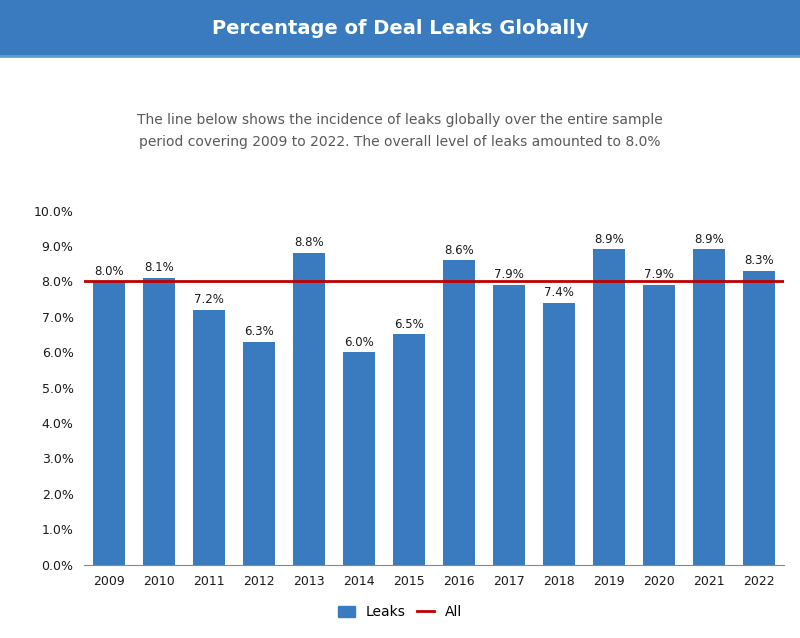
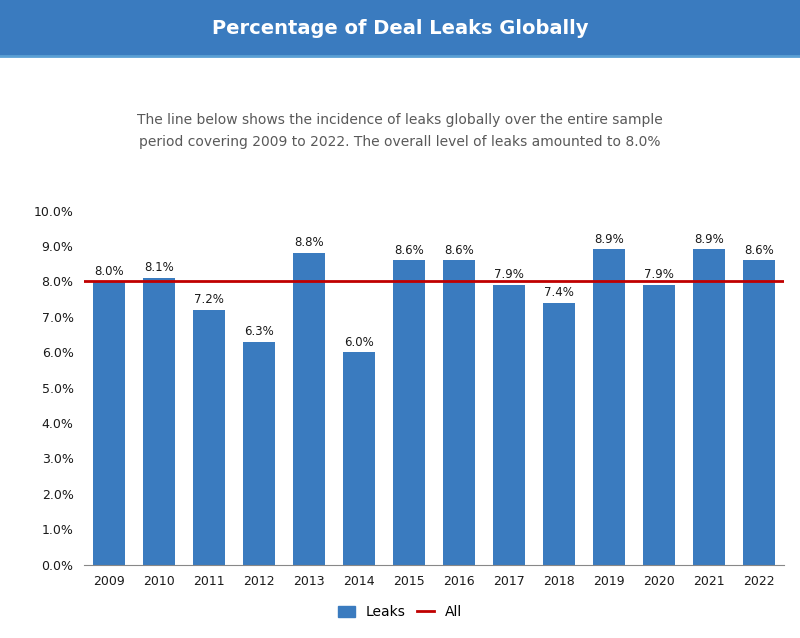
2015: 6.5% -> 8.6%
2022: 8.3% -> 8.6%
